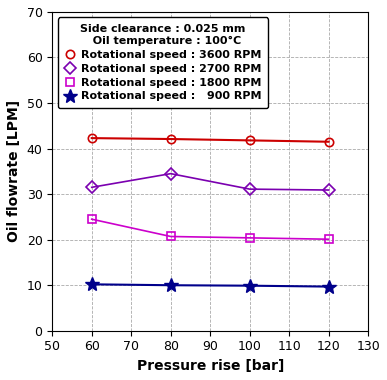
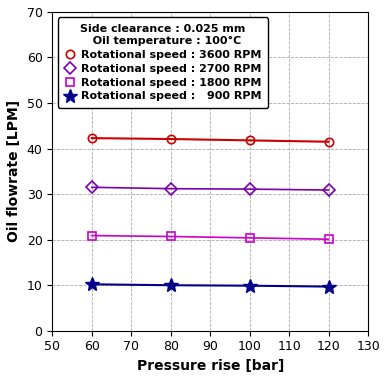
Rotational speed : 1800 RPM/60: 24.5 -> 20.9
Rotational speed : 2700 RPM/80: 34.5 -> 31.2
